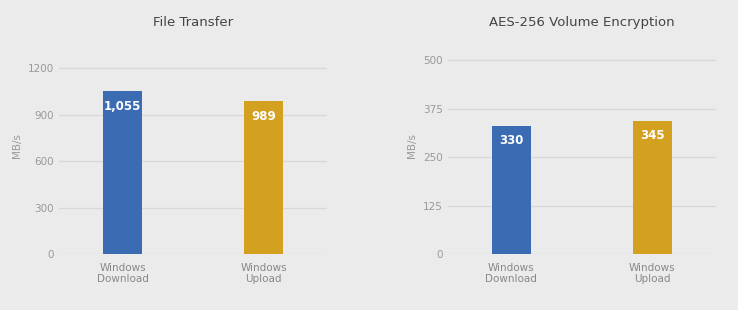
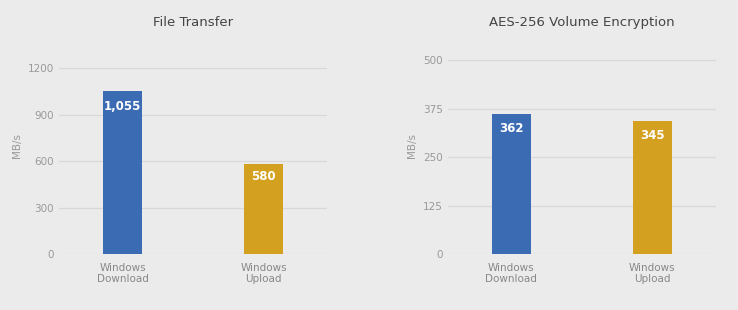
File Transfer/Windows Upload: 989 -> 580
AES-256 Volume Encryption/Windows Download: 330 -> 362
